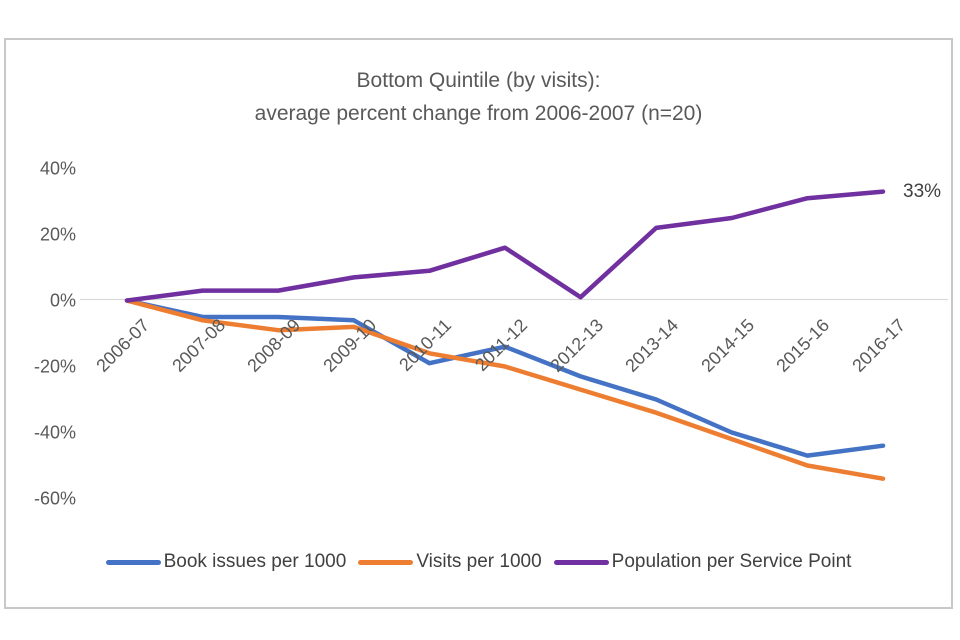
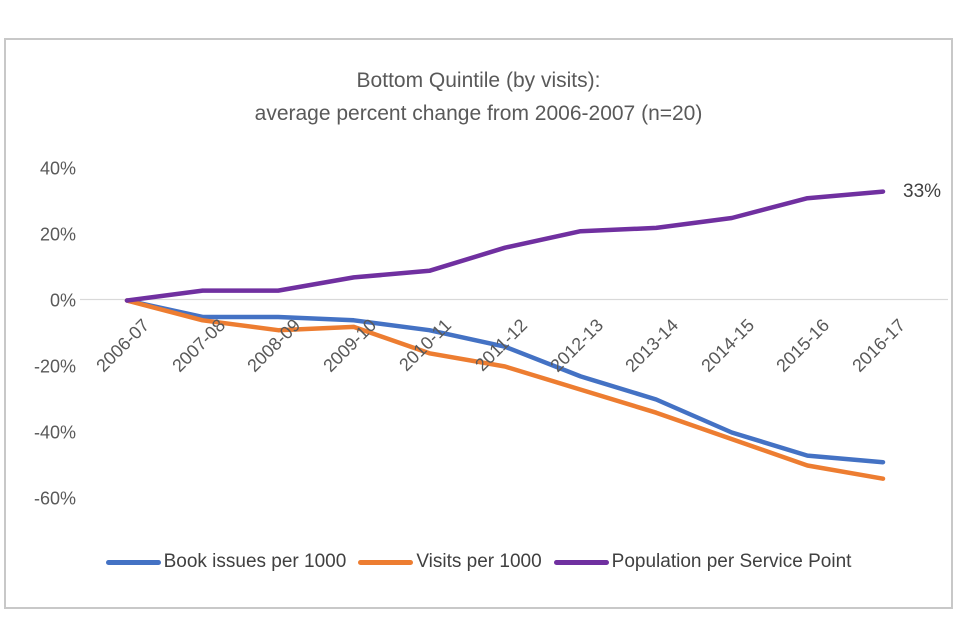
Book issues per 1000/2010-11: -19% -> -9%
Population per Service Point/2012-13: 1% -> 21%
Book issues per 1000/2016-17: -44% -> -49%
